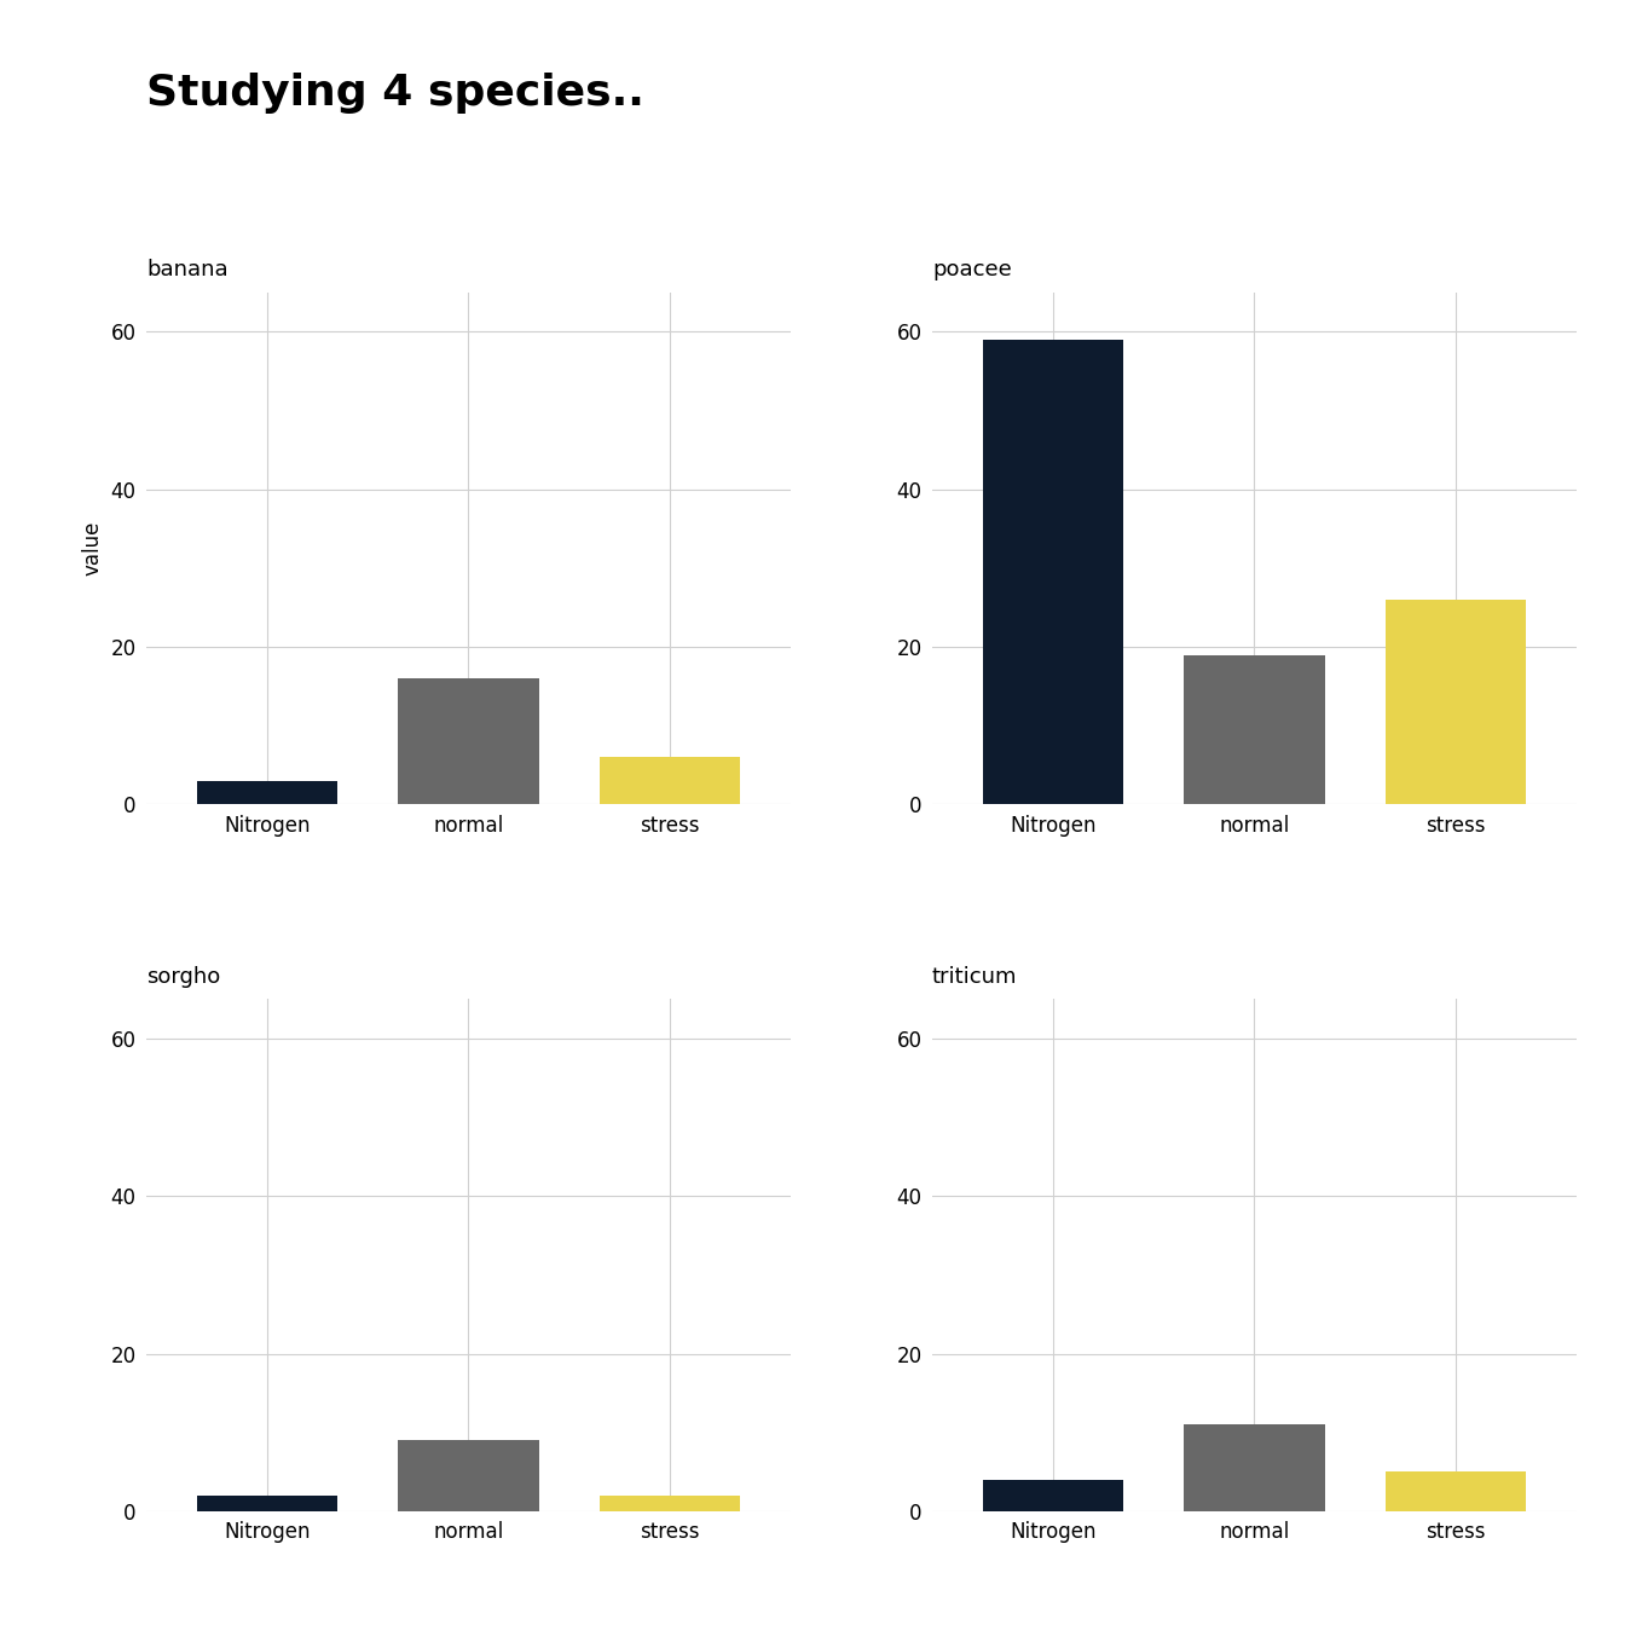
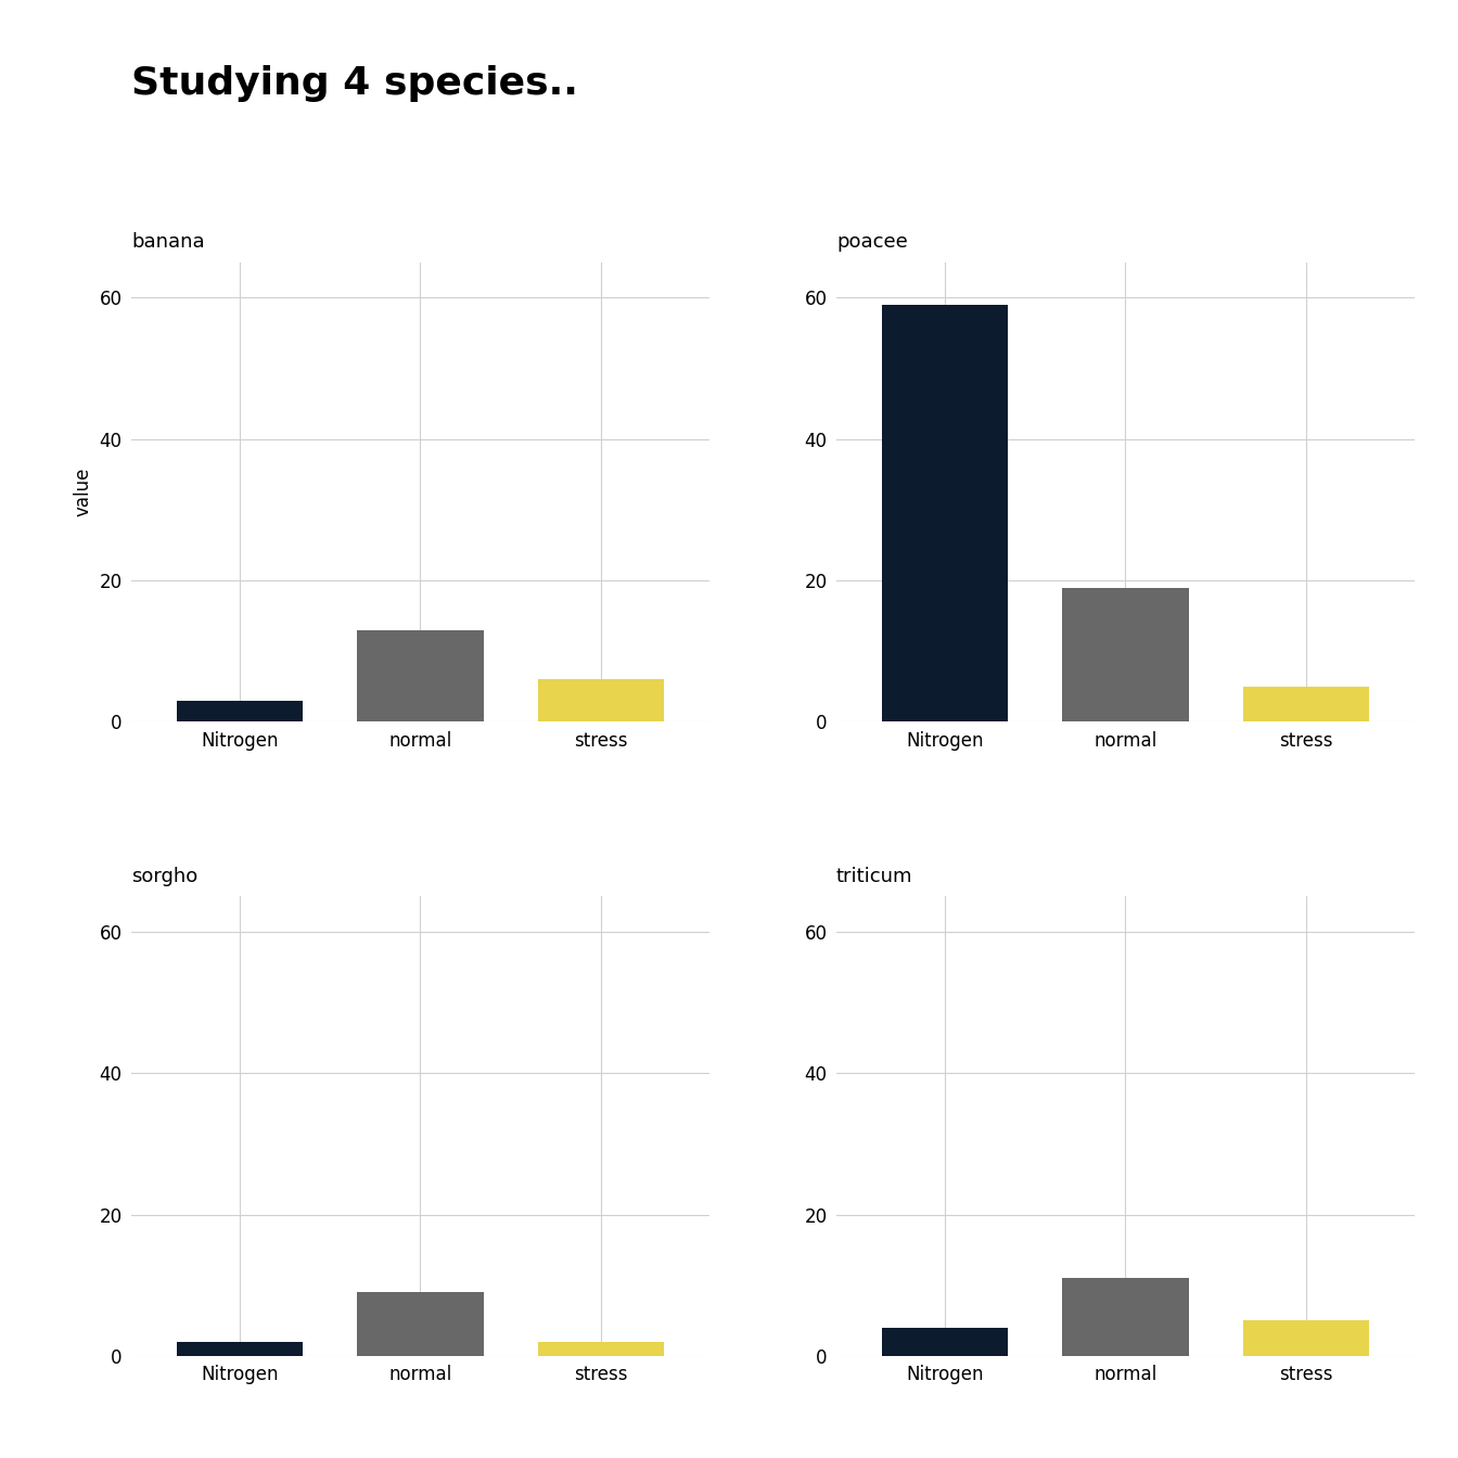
banana/normal: 16 -> 13
poacee/stress: 26 -> 5
